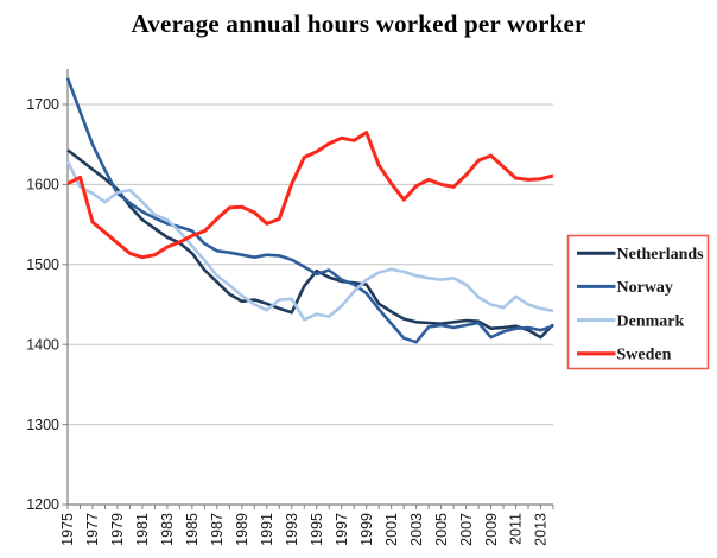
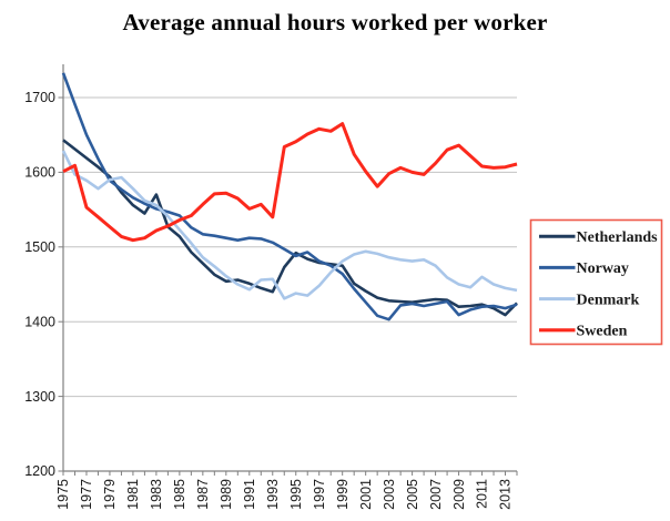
Netherlands/1983: 1530 -> 1570
Sweden/1993: 1600 -> 1540
